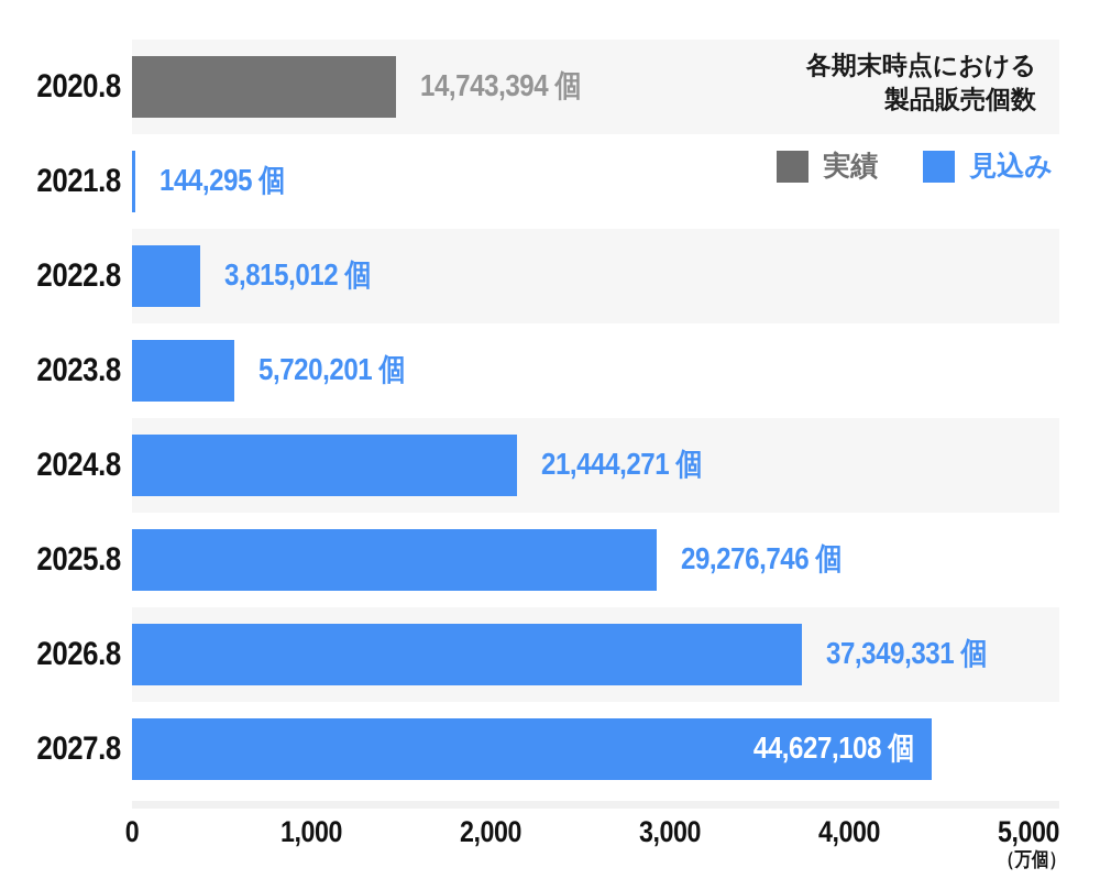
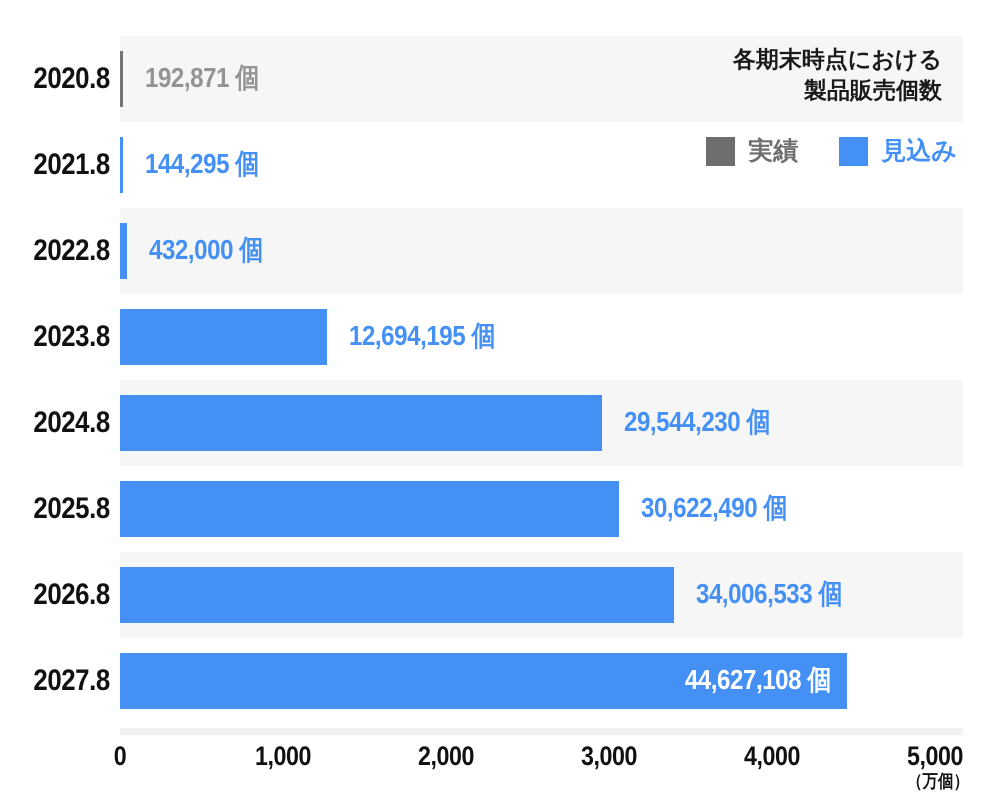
2020.8: 14,743,394 -> 192,871
2022.8: 3,815,012 -> 432,000
2023.8: 5,720,201 -> 12,694,195
2024.8: 21,444,271 -> 29,544,230
2025.8: 29,276,746 -> 30,622,490
2026.8: 37,349,331 -> 34,006,533
